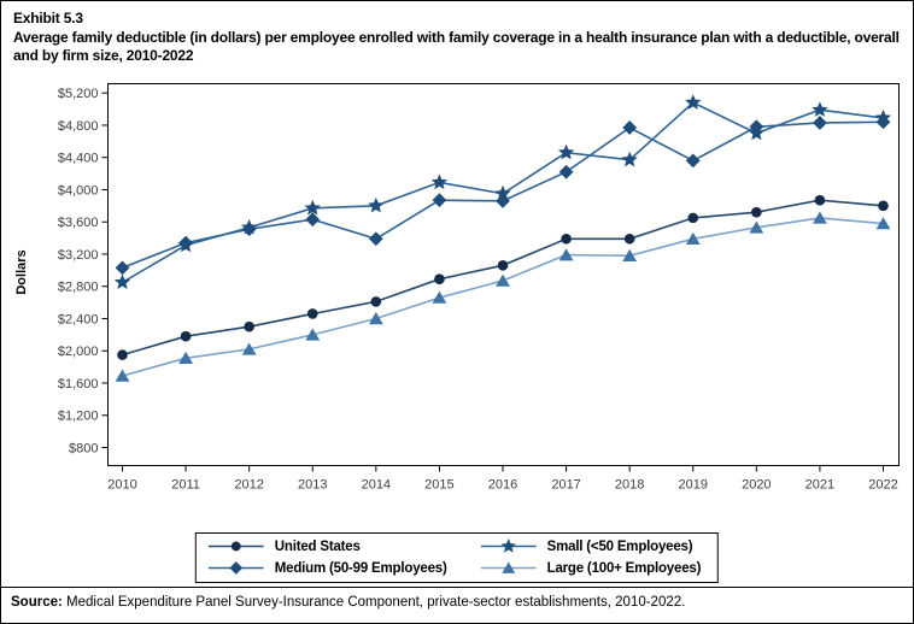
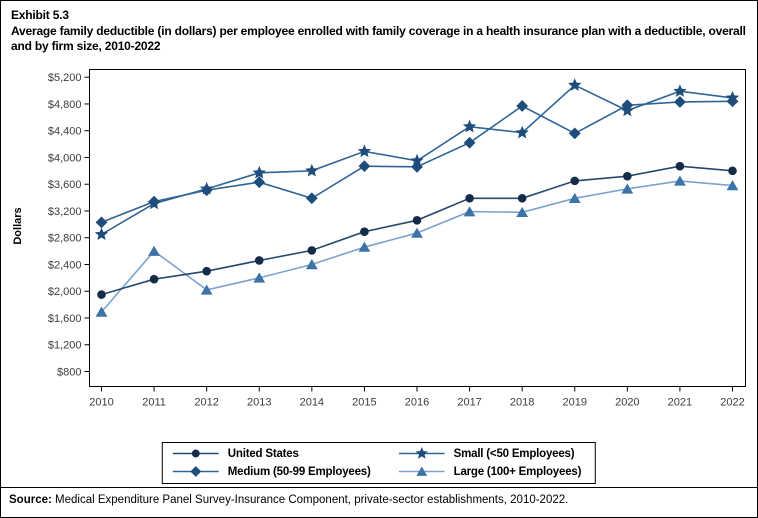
Large (100+ Employees)/2011: $1900 -> $2600
